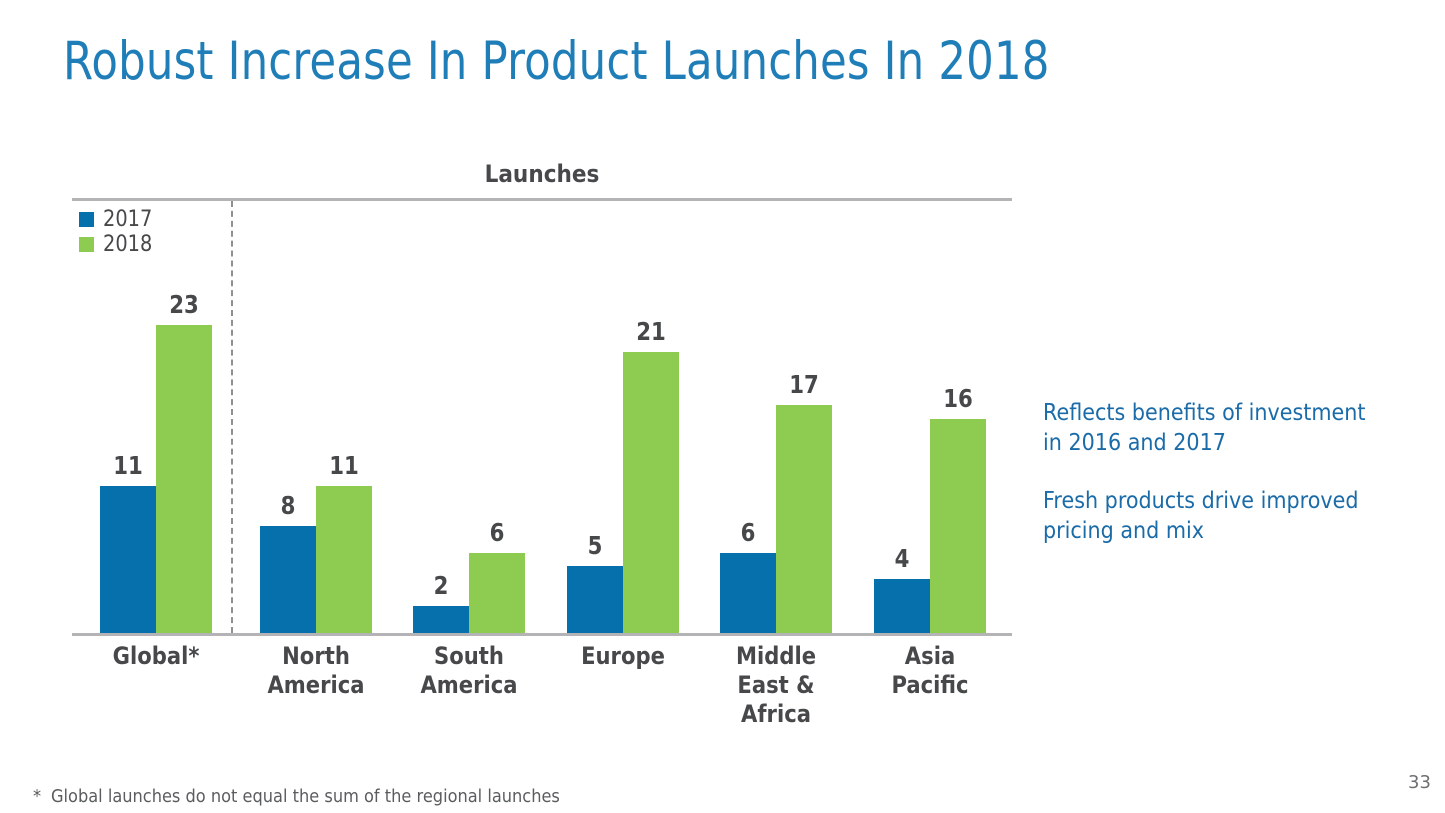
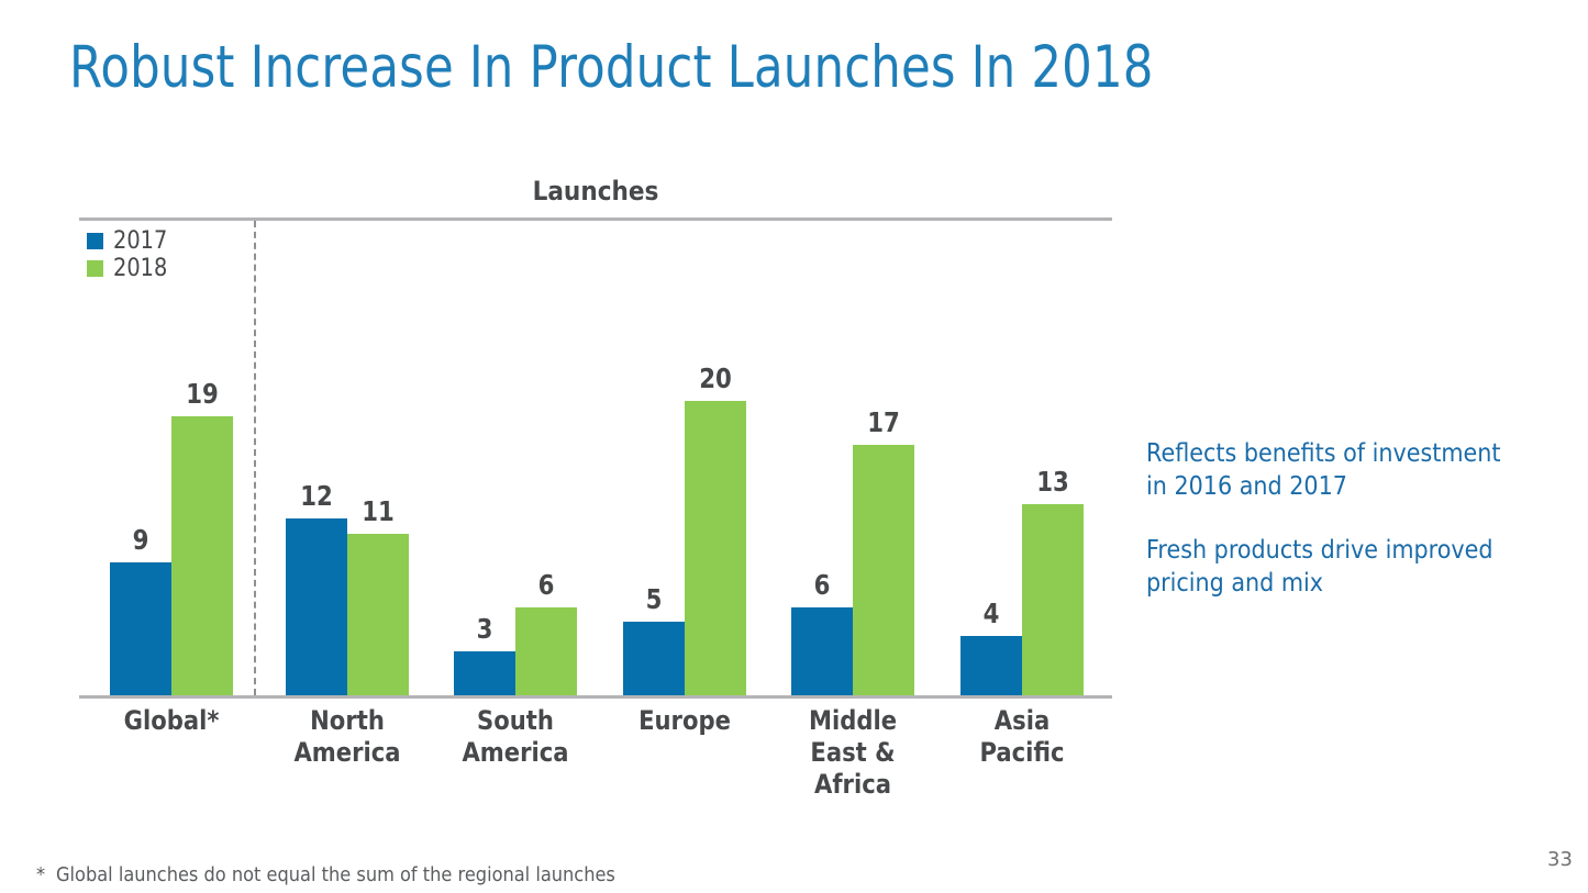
2017/Global*: 11 -> 9
2018/Global*: 23 -> 19
2017/North America: 8 -> 12
2017/South America: 2 -> 3
2018/Europe: 21 -> 20
2018/Asia Pacific: 16 -> 13
